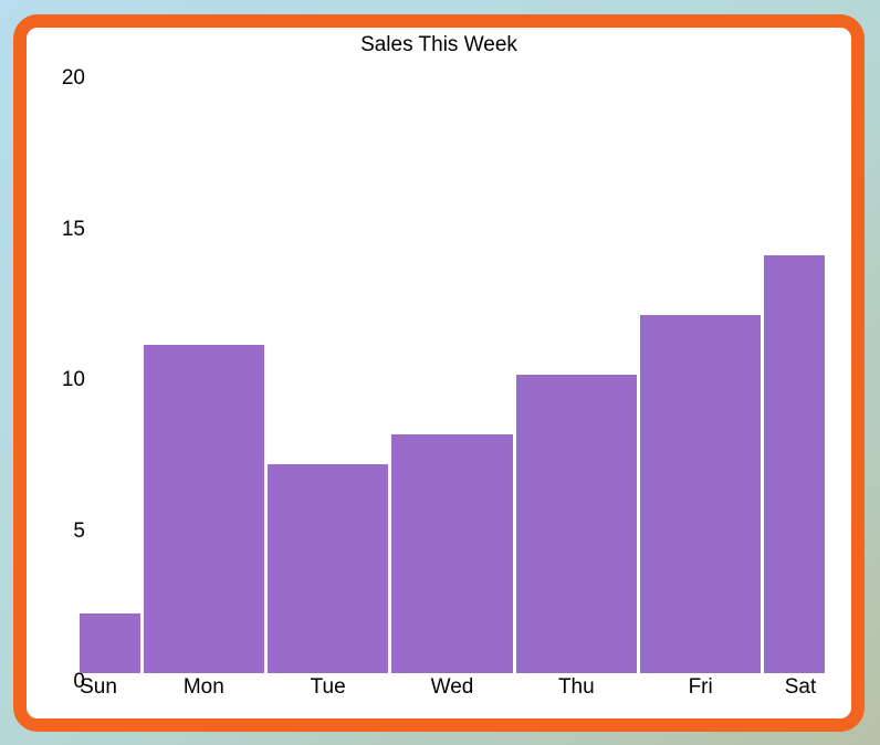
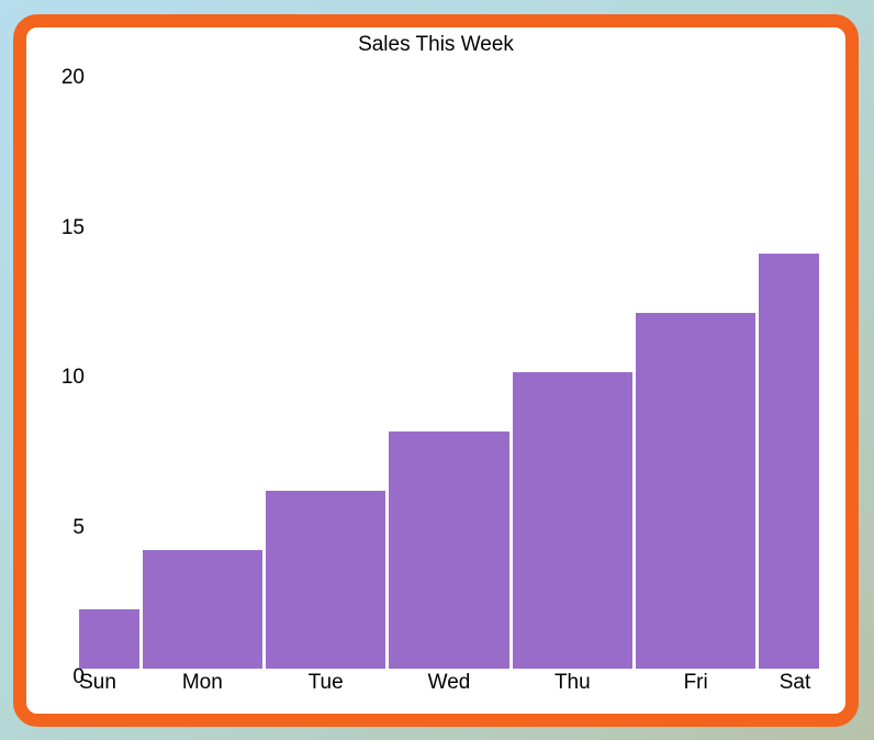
Mon: 11 -> 4
Tue: 7 -> 6
